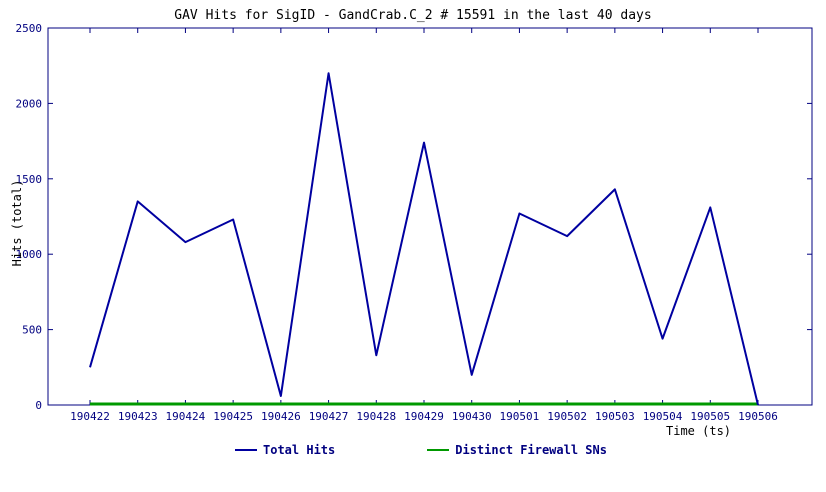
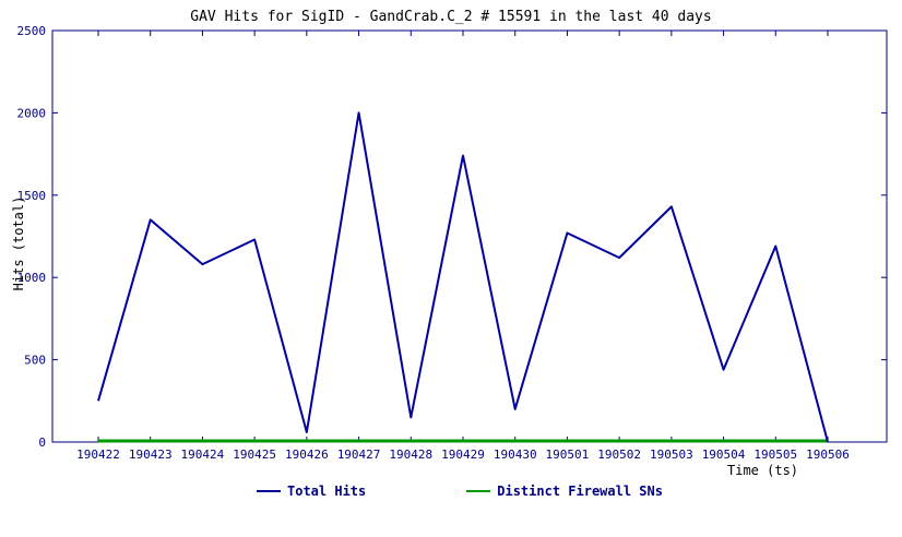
Total Hits/190427: 2200 -> 2000
Total Hits/190428: 330 -> 150
Total Hits/190505: 1310 -> 1190
